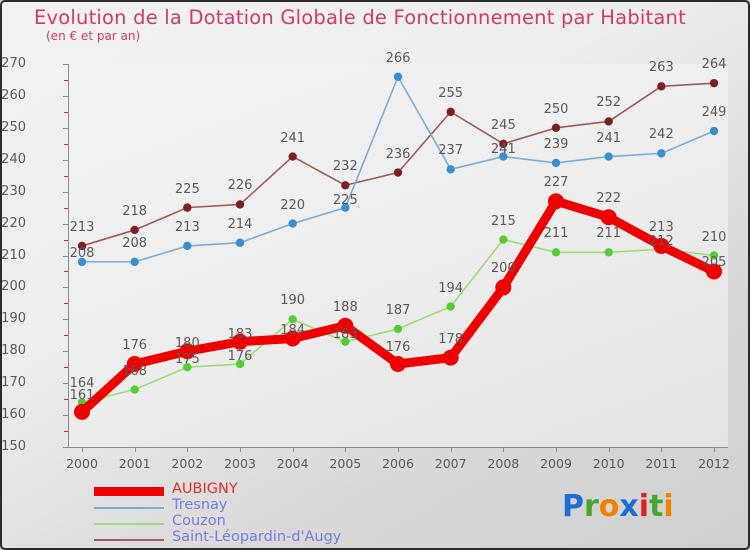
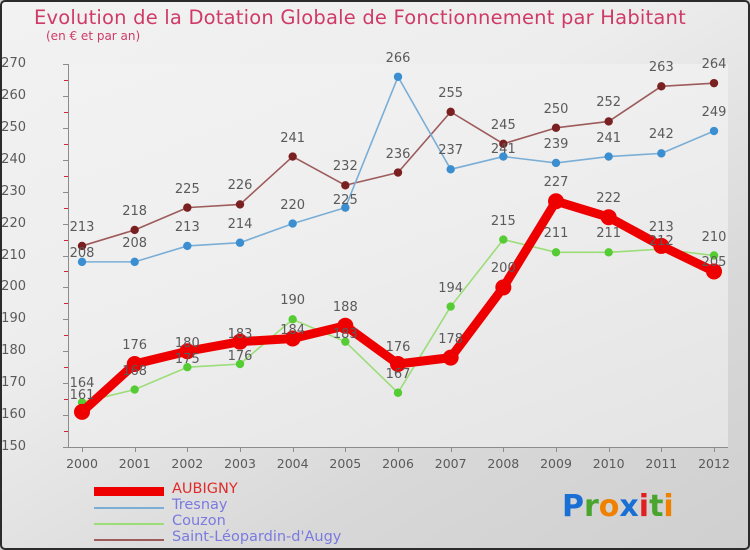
Couzon/2006: 187 -> 167
